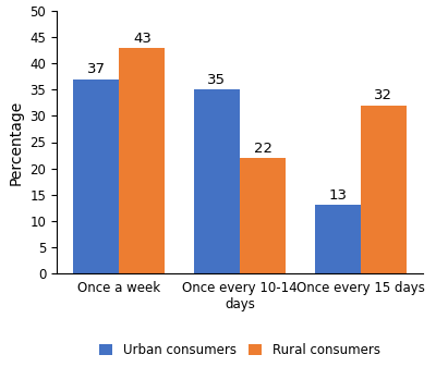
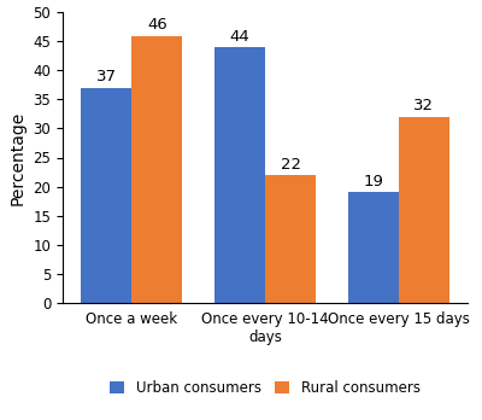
Rural consumers/Once a week: 43 -> 46
Urban consumers/Once every 10-14 days: 35 -> 44
Urban consumers/Once every 15 days: 13 -> 19
